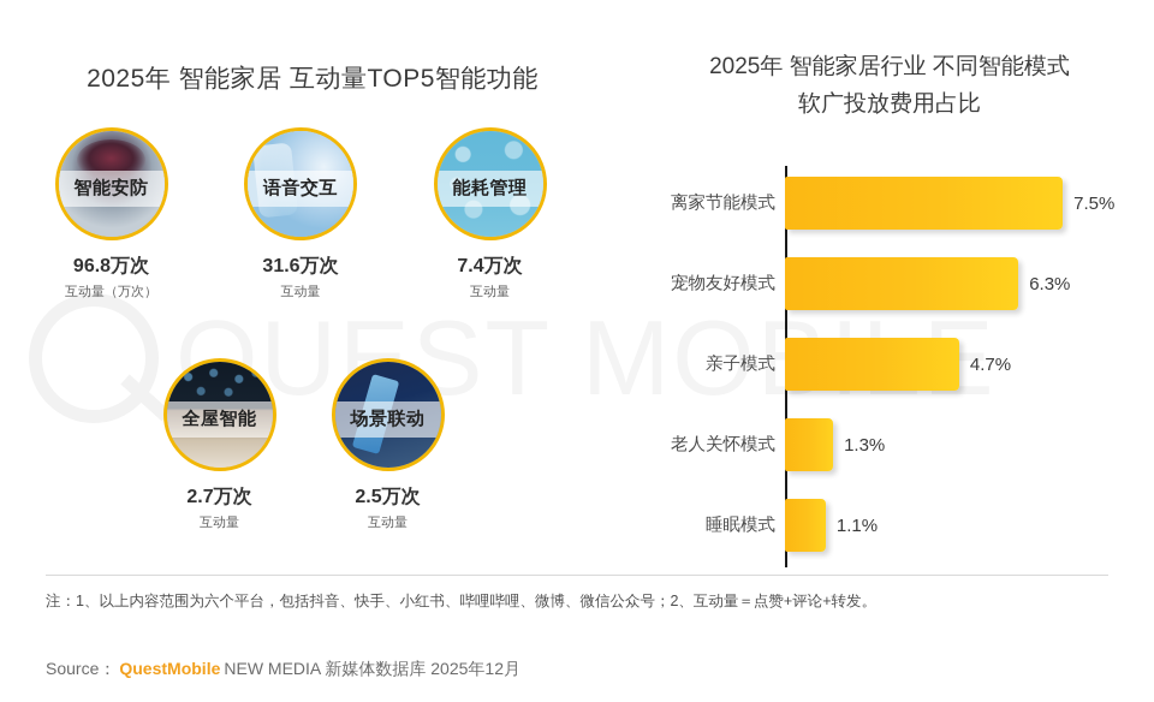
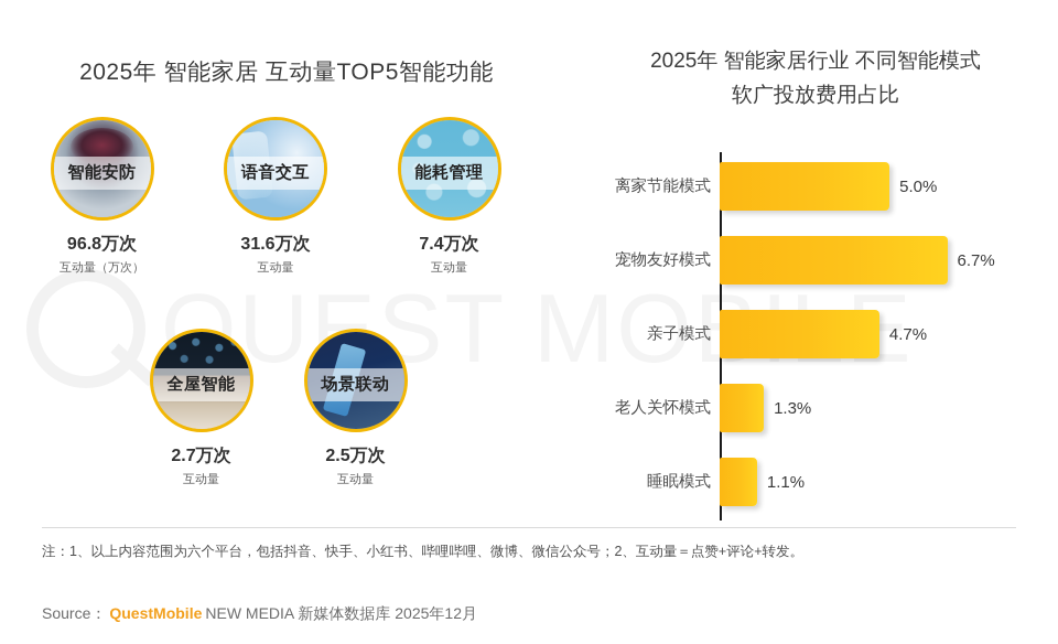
离家节能模式: 7.5% -> 5.0%
宠物友好模式: 6.3% -> 6.7%
